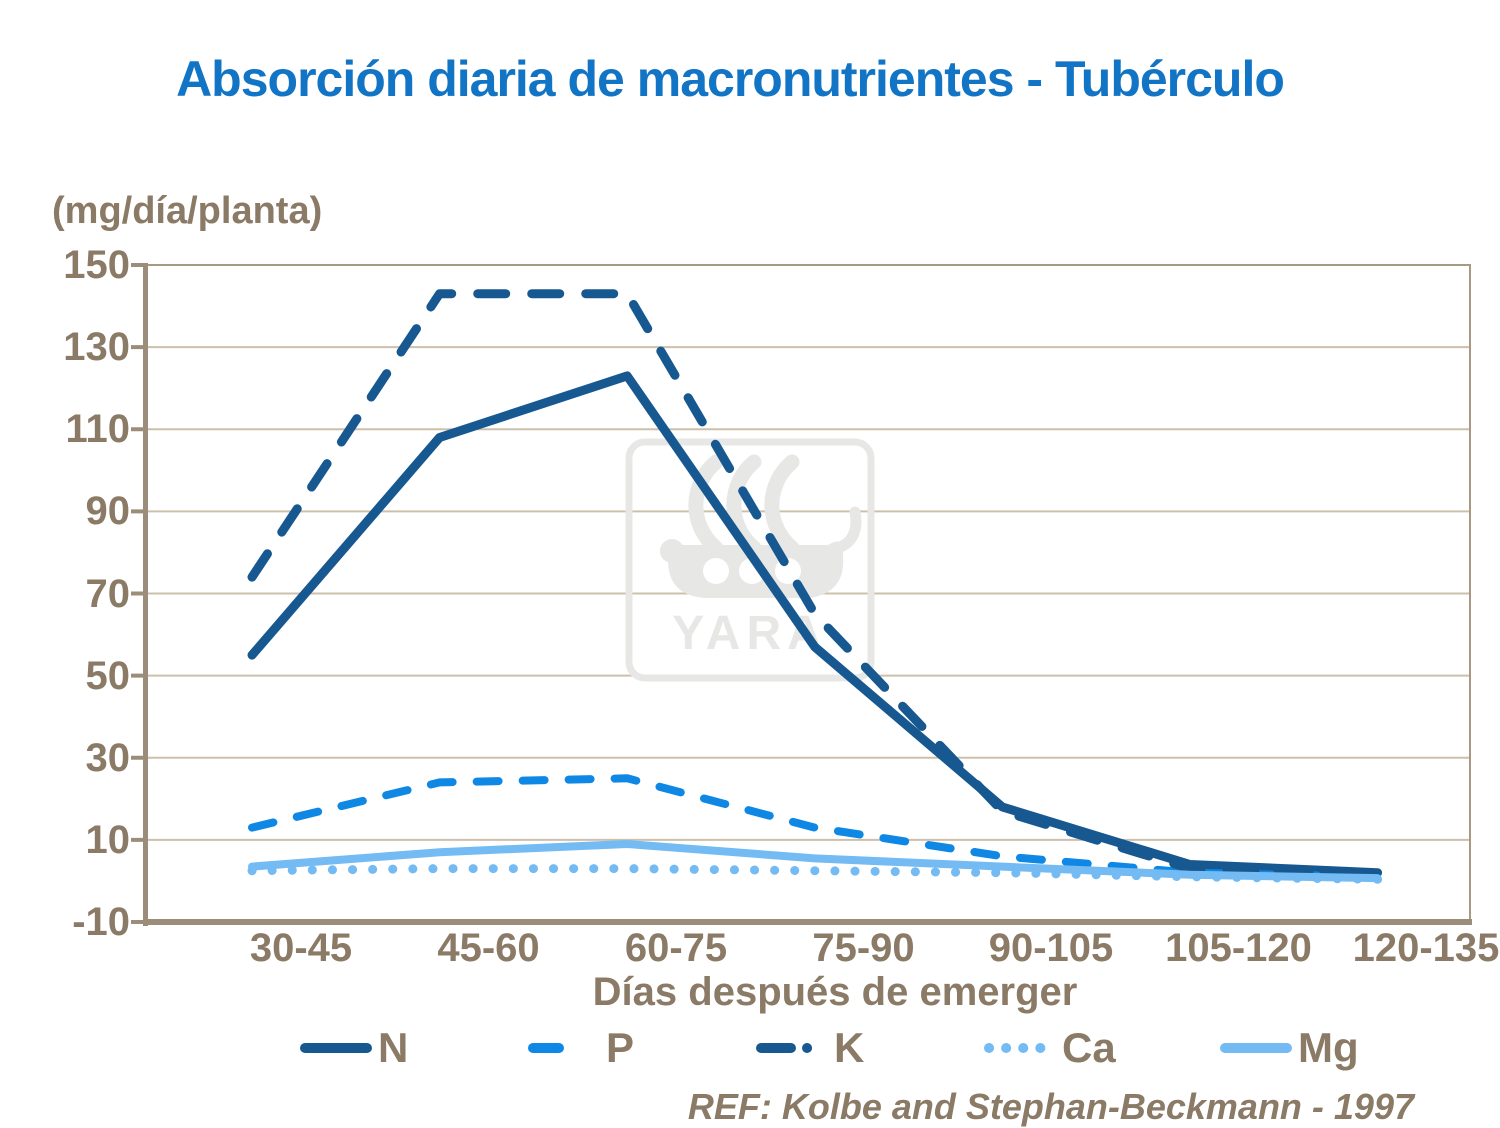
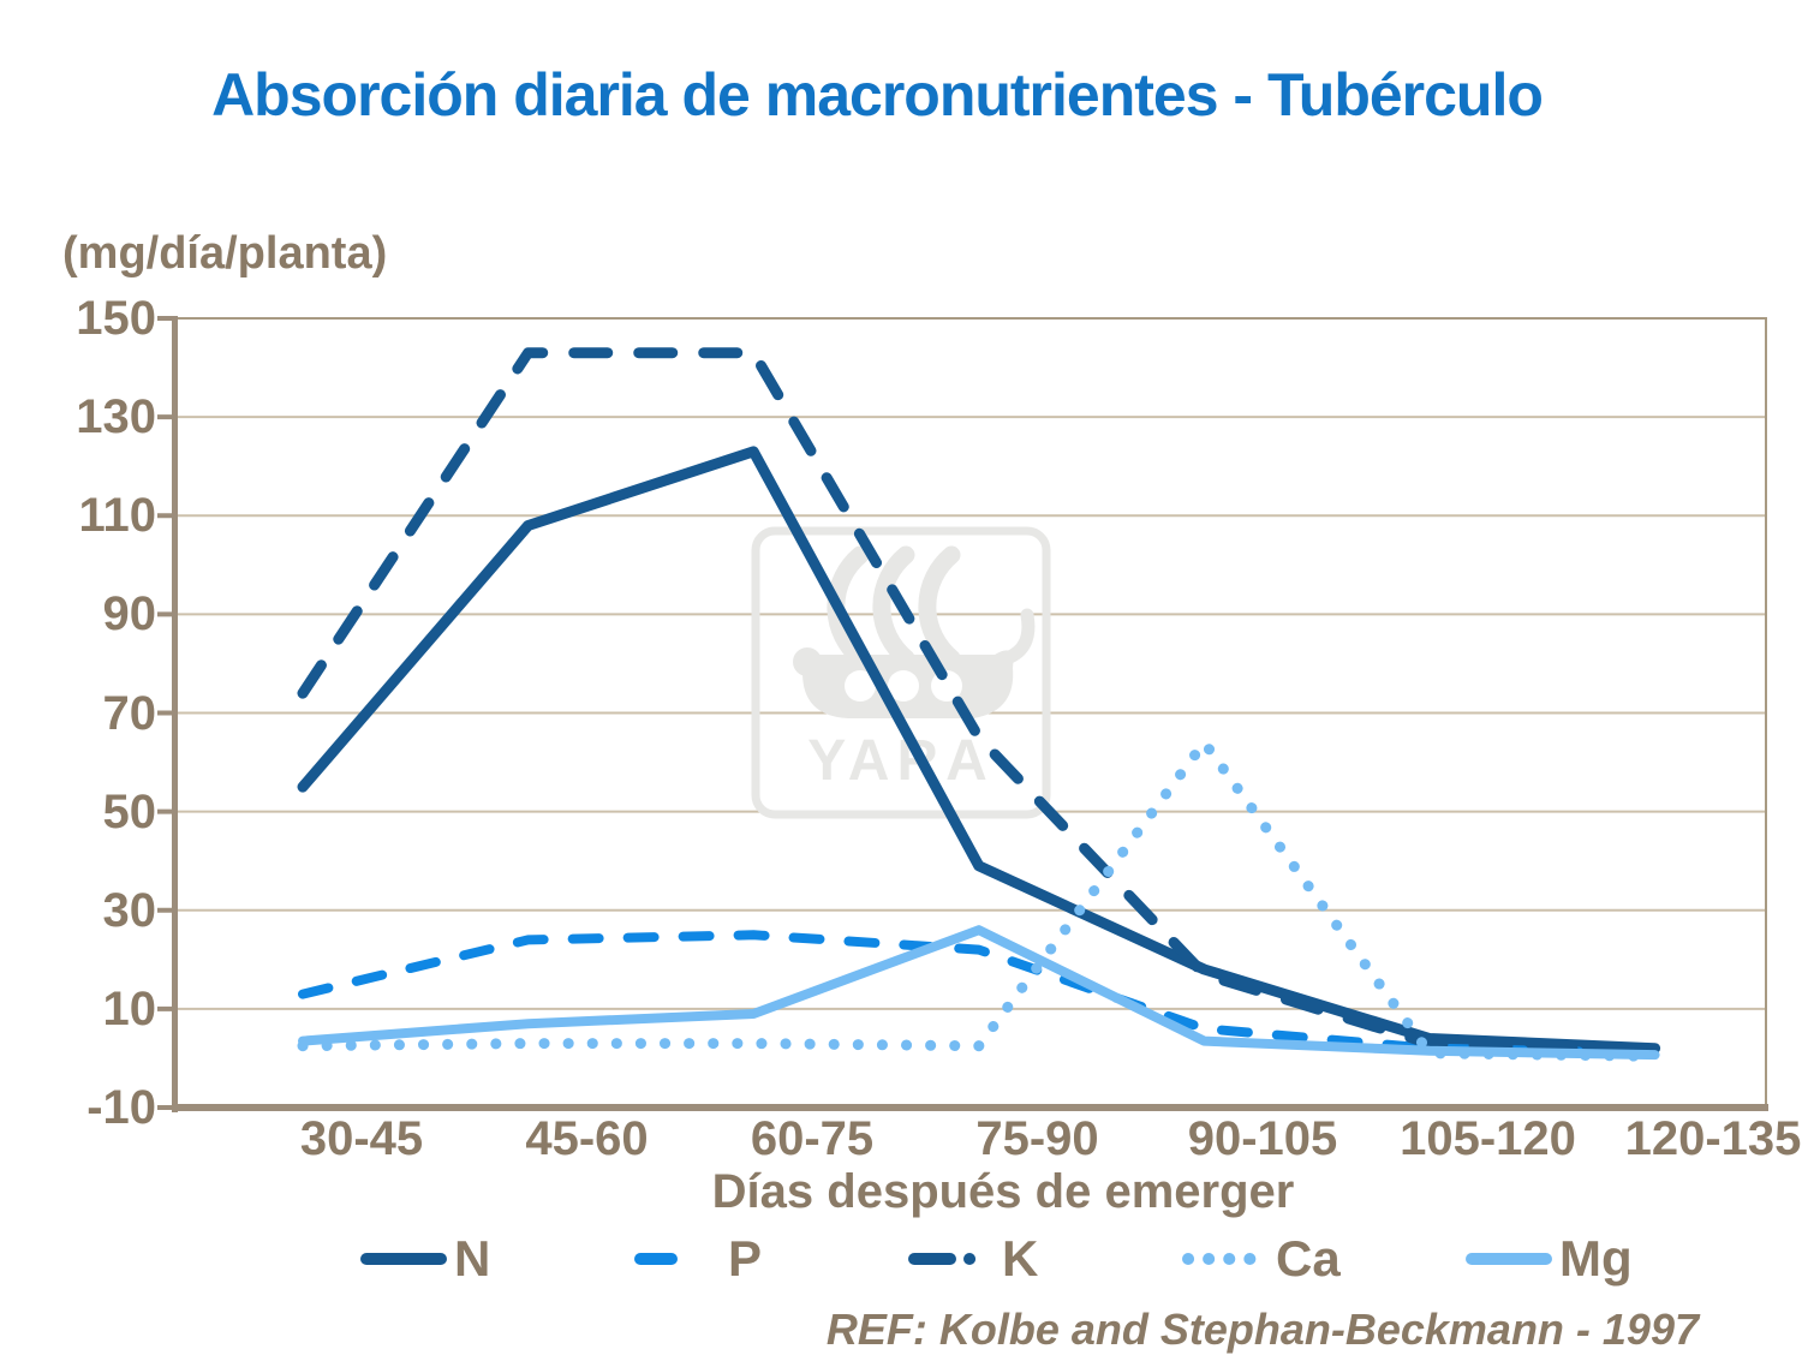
N/75-90: 57 -> 39
P/75-90: 13 -> 22
Mg/75-90: 6 -> 26
Ca/90-105: 2 -> 64
